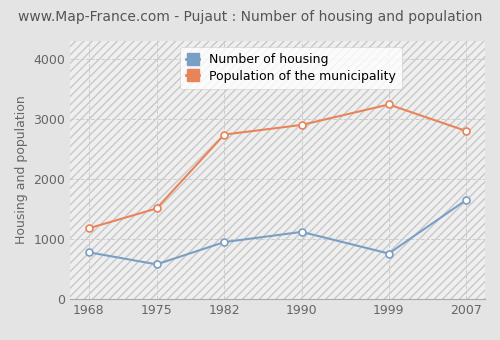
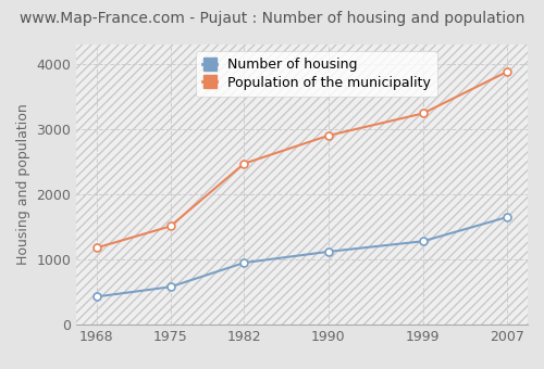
Number of housing/1968: 780 -> 430
Population of the municipality/1982: 2740 -> 2470
Number of housing/1999: 760 -> 1280
Population of the municipality/2007: 2800 -> 3880
